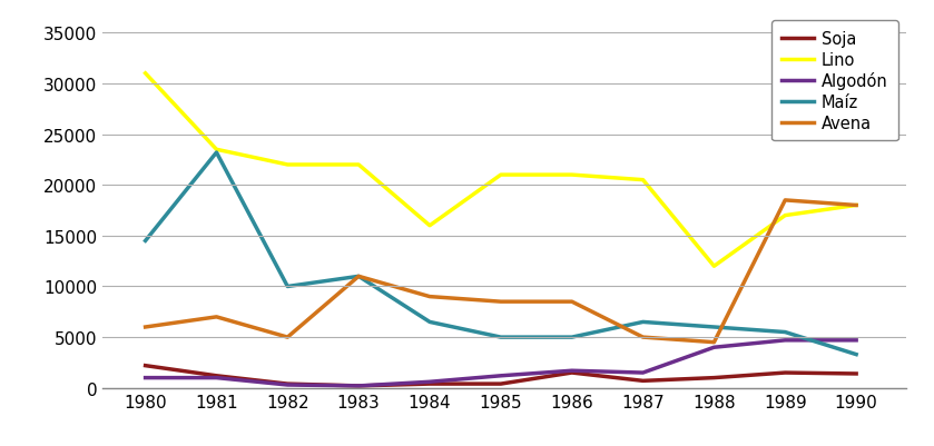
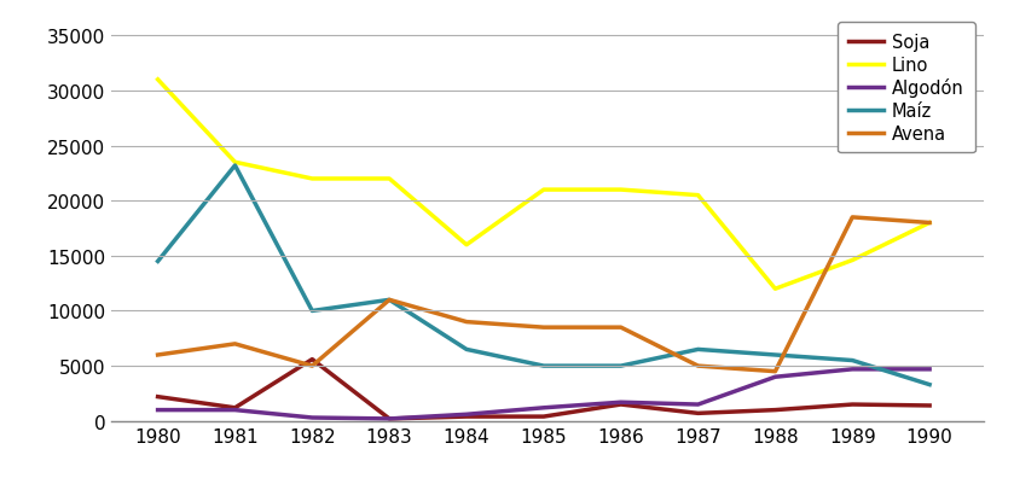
Soja/1982: 400 -> 5600
Lino/1989: 17000 -> 14600
